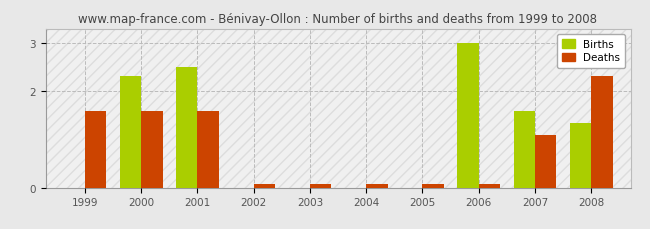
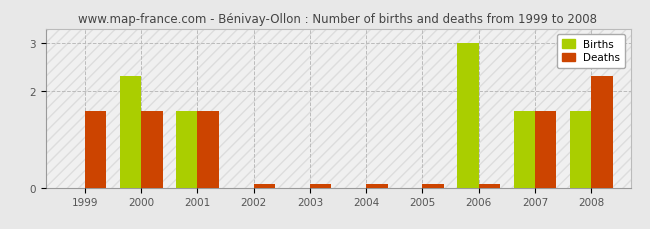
Births/2001: 2.50 -> 1.60
Deaths/2007: 1.10 -> 1.60
Births/2008: 1.35 -> 1.60
